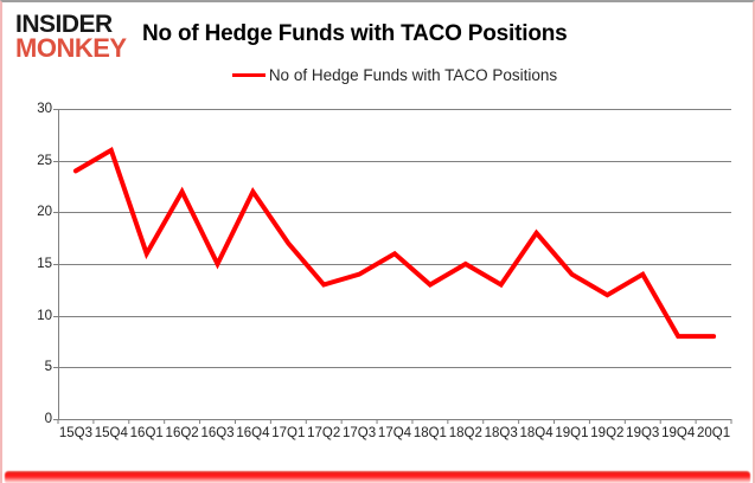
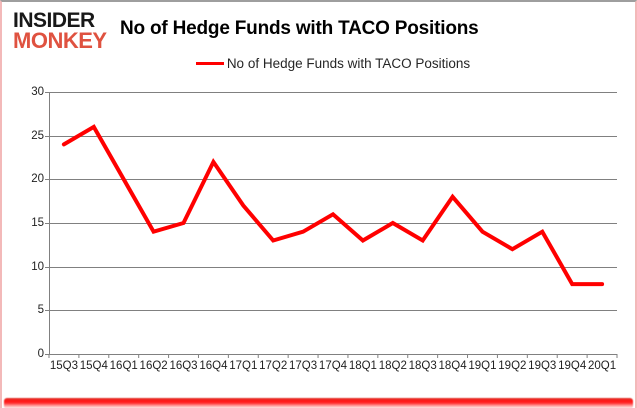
16Q1: 16 -> 20
16Q2: 22 -> 14
